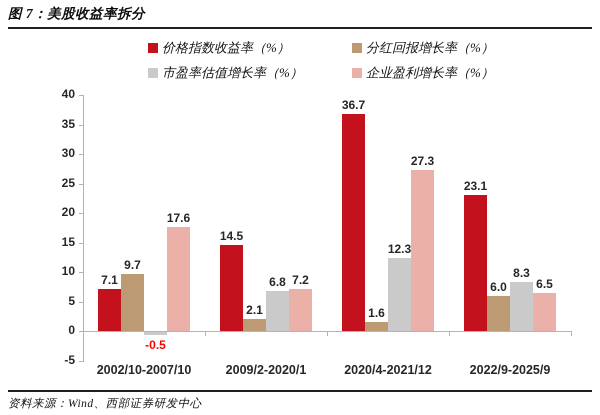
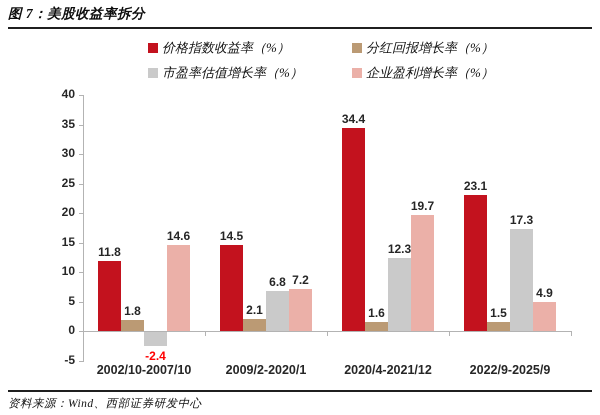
价格指数收益率（%）/2002/10-2007/10: 7.1 -> 11.8
分红回报增长率（%）/2002/10-2007/10: 9.7 -> 1.8
市盈率估值增长率（%）/2002/10-2007/10: -0.5 -> -2.4
企业盈利增长率（%）/2002/10-2007/10: 17.6 -> 14.6
价格指数收益率（%）/2020/4-2021/12: 36.7 -> 34.4
企业盈利增长率（%）/2020/4-2021/12: 27.3 -> 19.7
分红回报增长率（%）/2022/9-2025/9: 6.0 -> 1.5
市盈率估值增长率（%）/2022/9-2025/9: 8.3 -> 17.3
企业盈利增长率（%）/2022/9-2025/9: 6.5 -> 4.9
